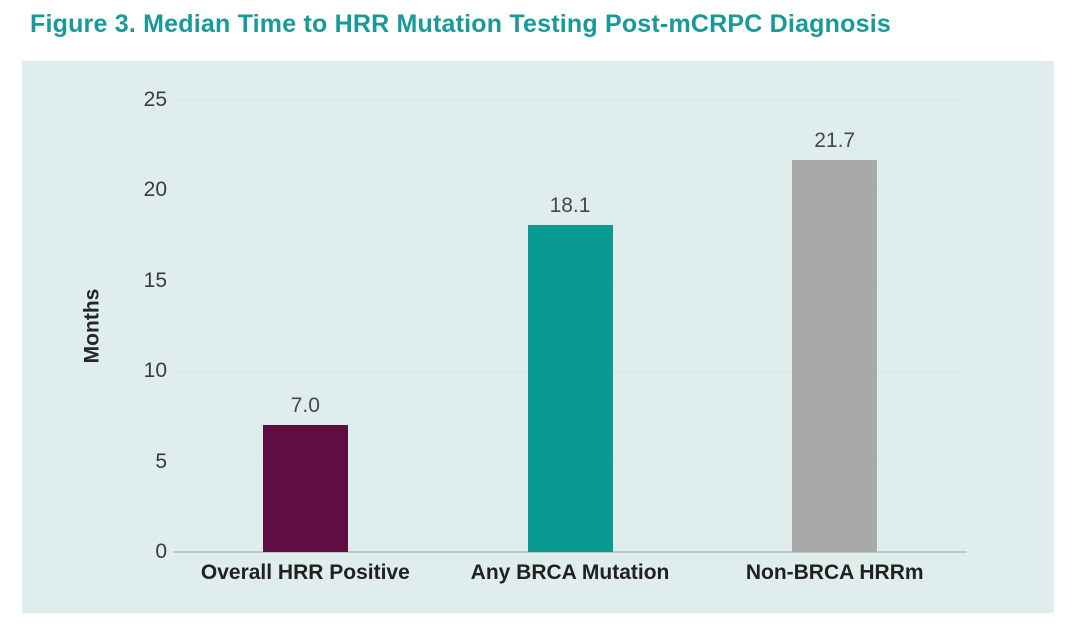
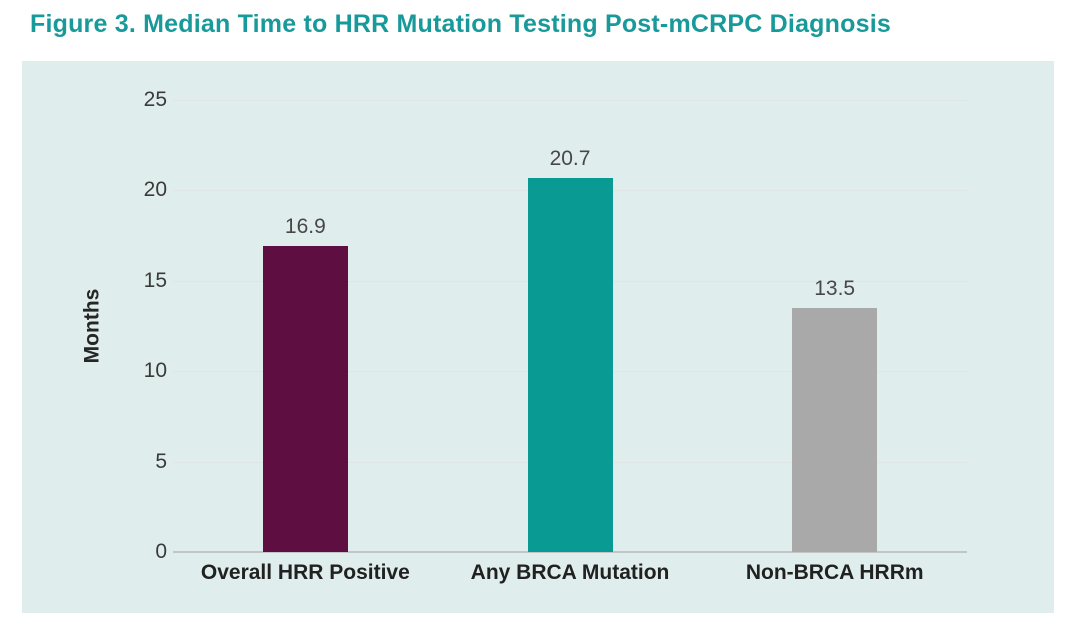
Overall HRR Positive: 7.0 -> 16.9
Any BRCA Mutation: 18.1 -> 20.7
Non-BRCA HRRm: 21.7 -> 13.5
